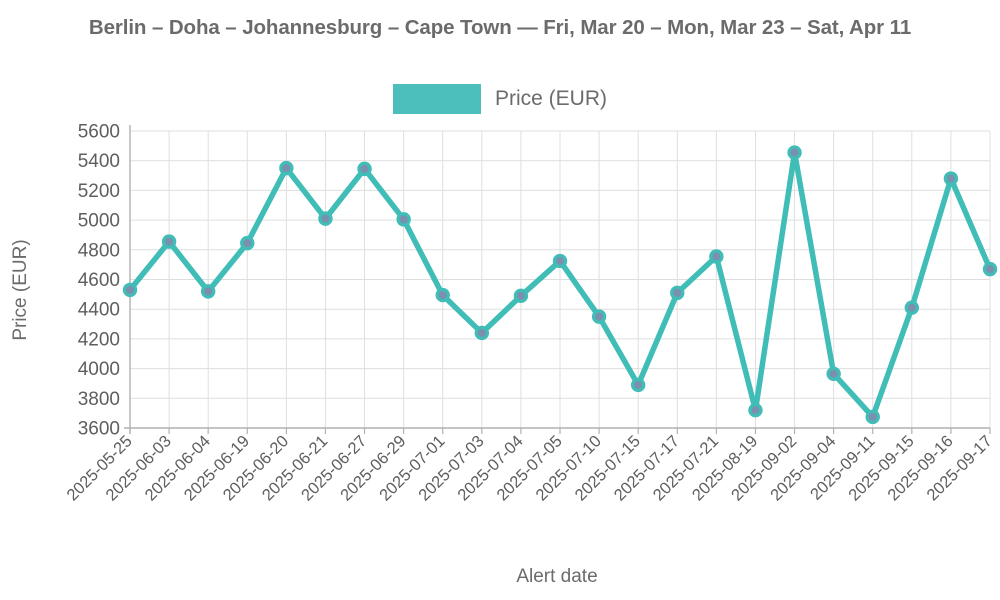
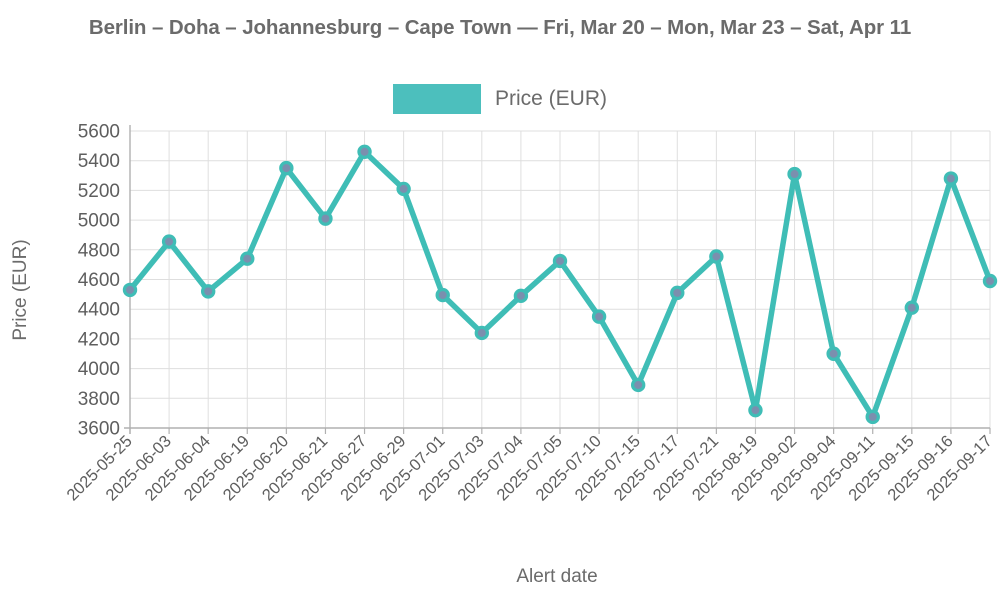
2025-06-19: 4840 -> 4740
2025-06-27: 5340 -> 5460
2025-06-29: 5000 -> 5210
2025-09-02: 5460 -> 5310
2025-09-04: 3960 -> 4100
2025-09-17: 4670 -> 4590
